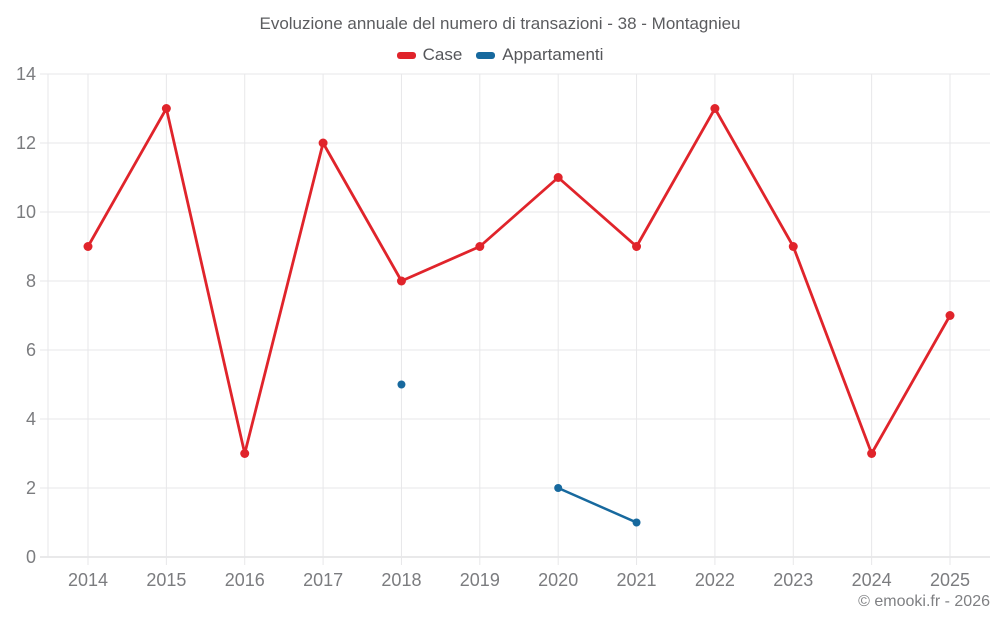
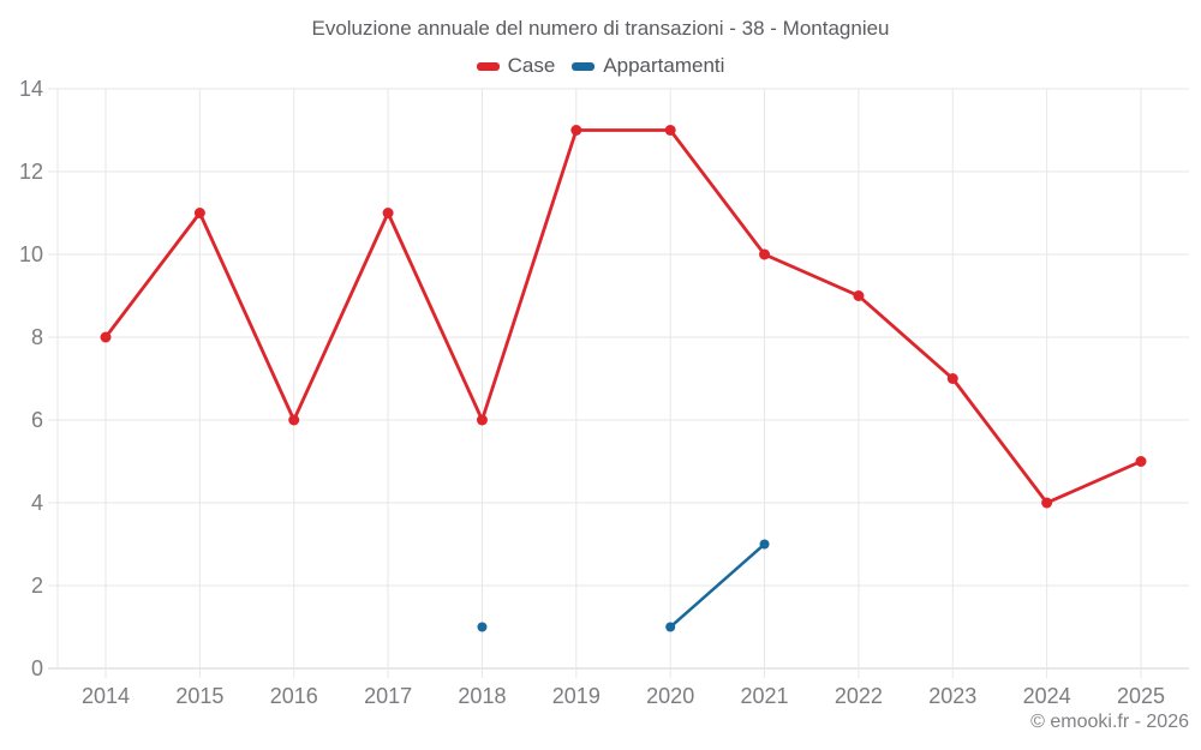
Case/2014: 9 -> 8
Case/2015: 13 -> 11
Case/2016: 3 -> 6
Case/2017: 12 -> 11
Case/2018: 8 -> 6
Appartamenti/2018: 5 -> 1
Case/2019: 9 -> 13
Case/2020: 11 -> 13
Appartamenti/2020: 2 -> 1
Case/2021: 9 -> 10
Appartamenti/2021: 1 -> 3
Case/2022: 13 -> 9
Case/2023: 9 -> 7
Case/2024: 3 -> 4
Case/2025: 7 -> 5
